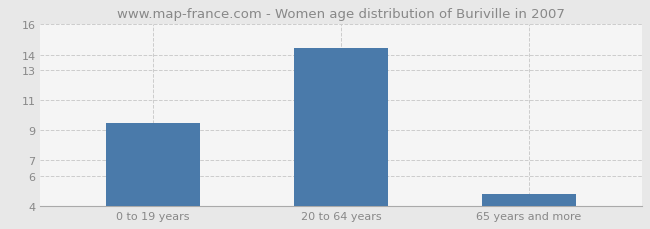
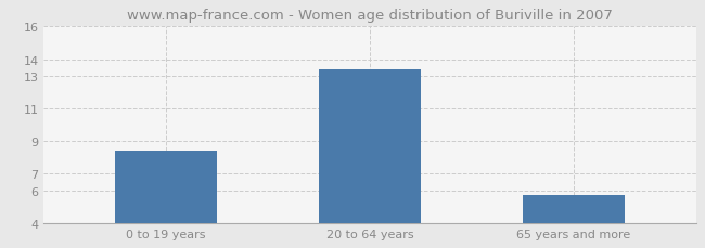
0 to 19 years: 9.5 -> 8.4
20 to 64 years: 14.4 -> 13.4
65 years and more: 4.8 -> 5.7
